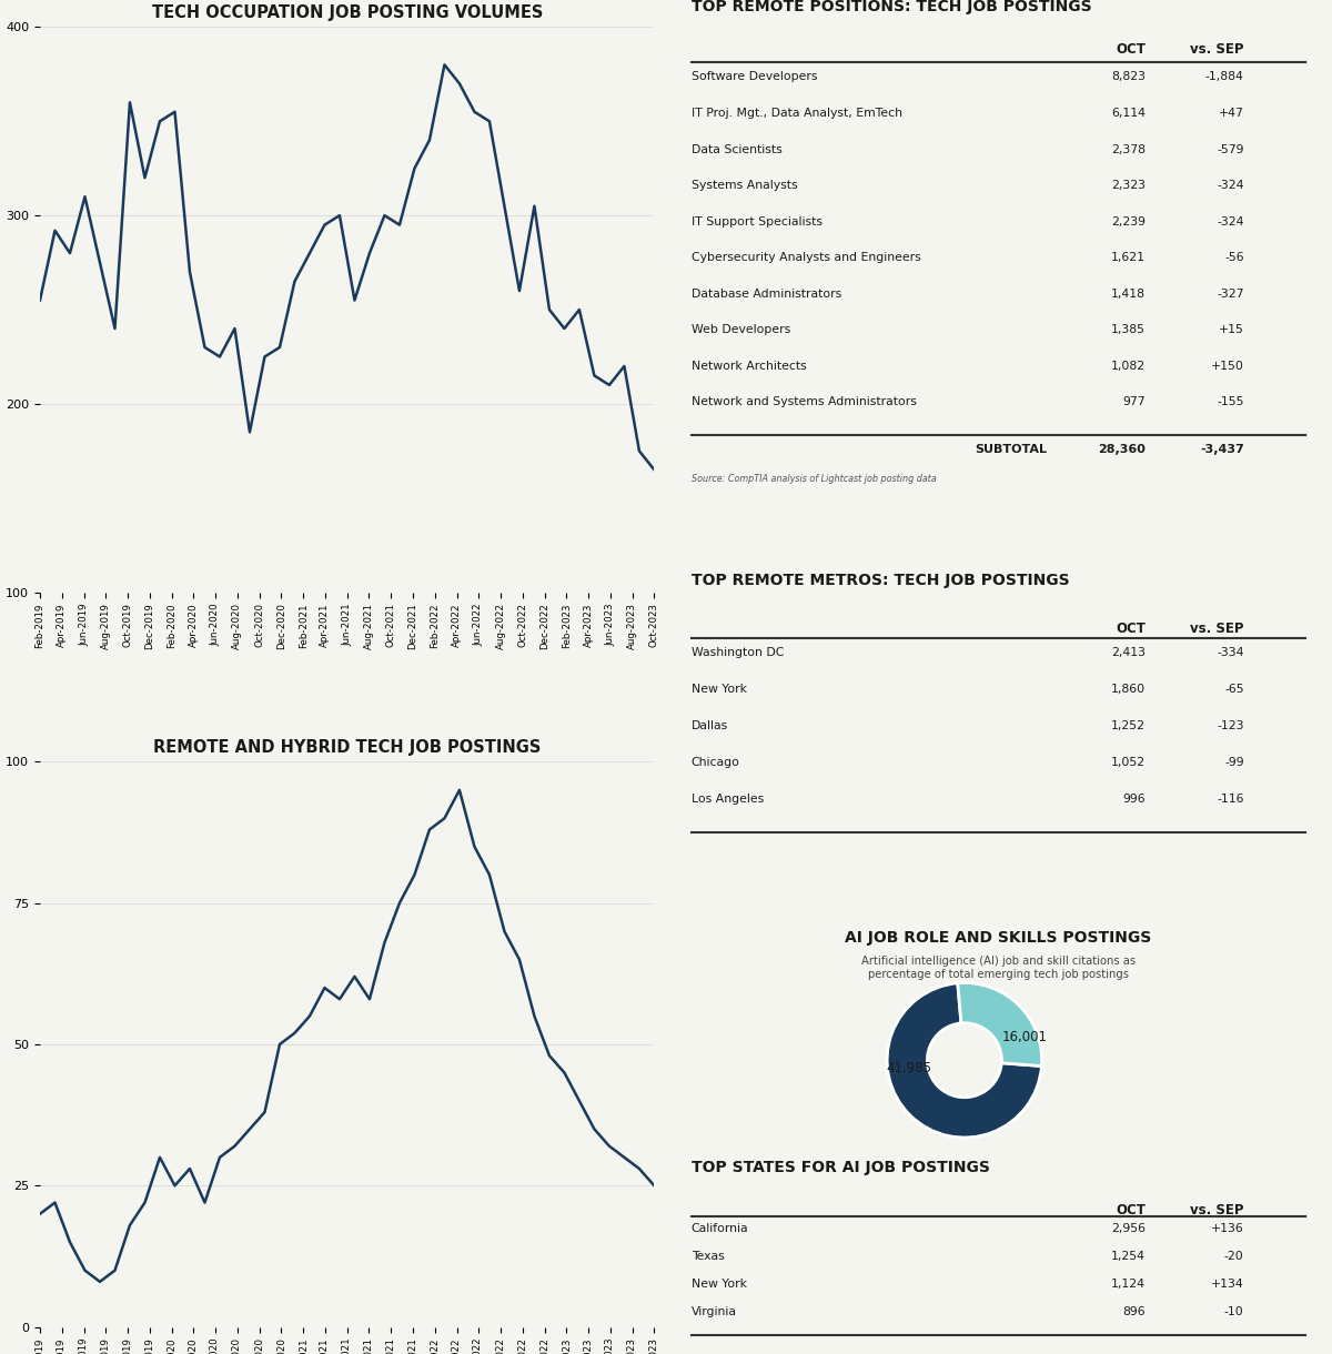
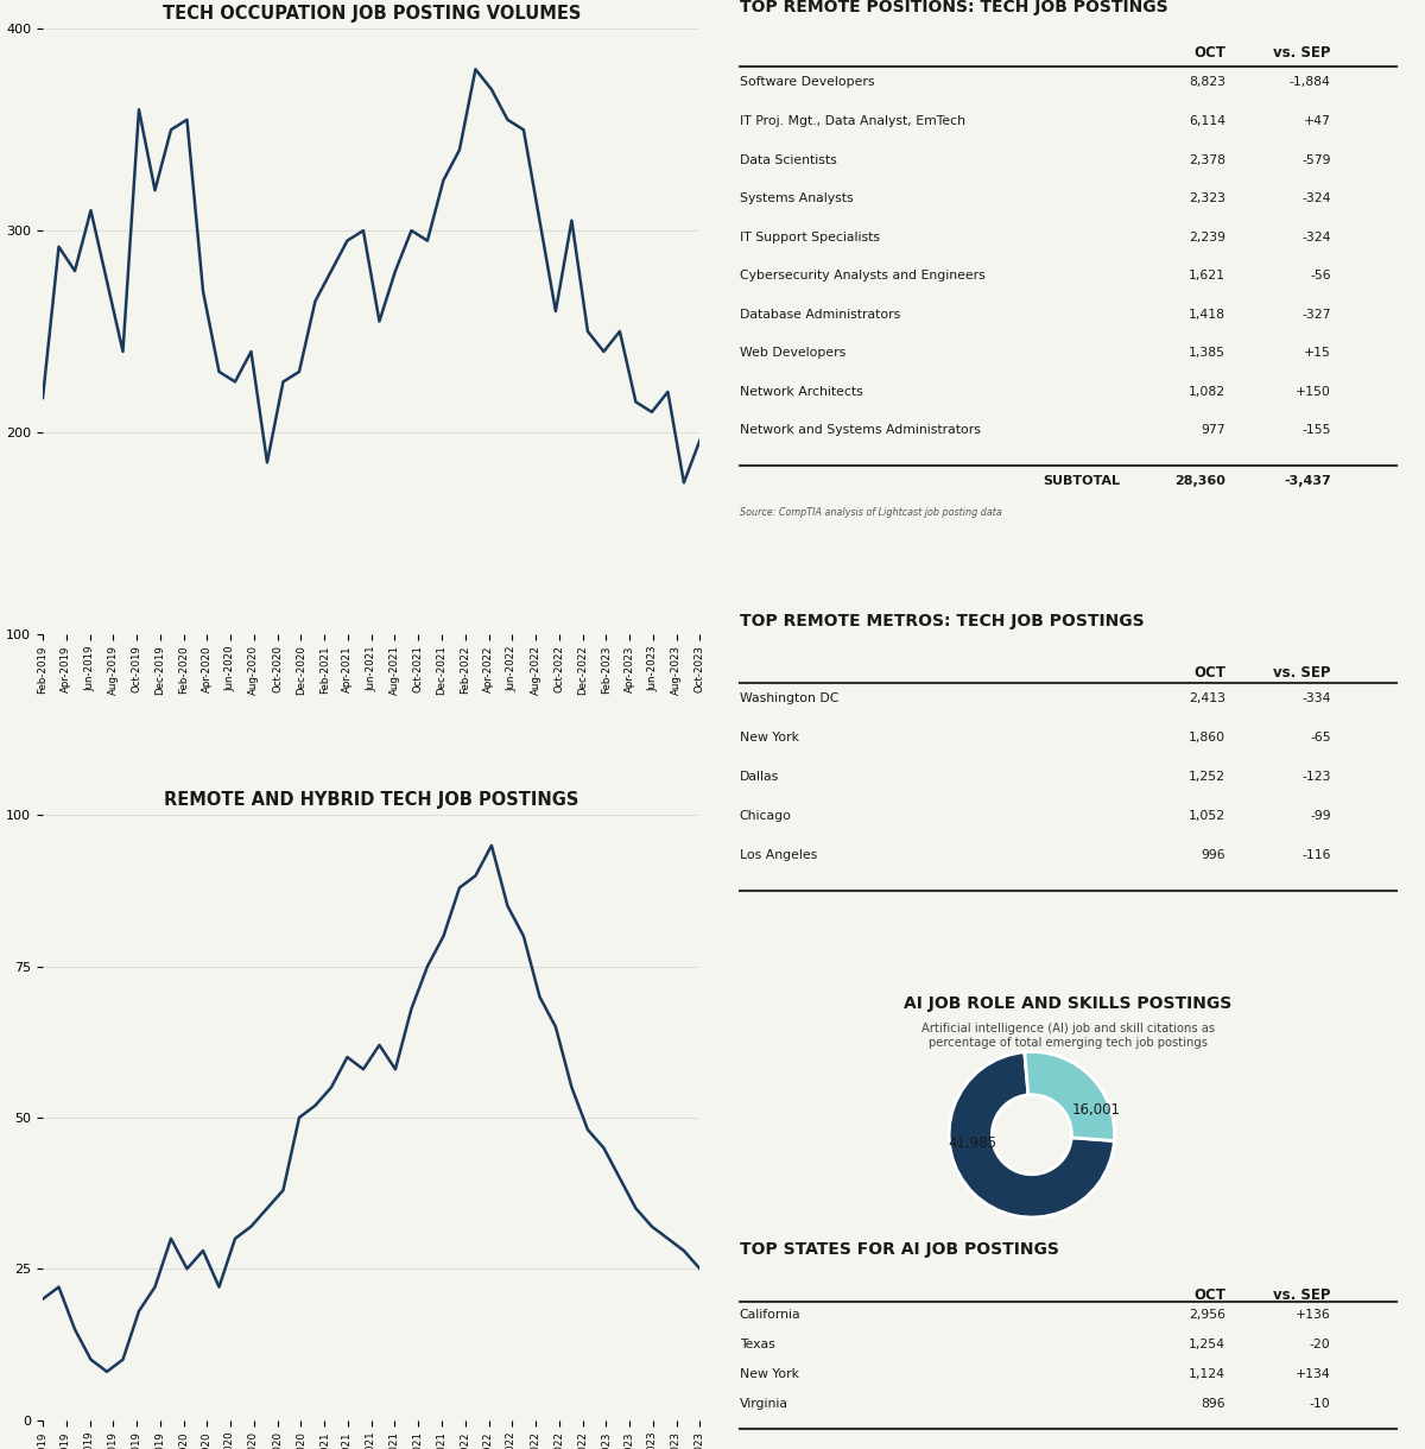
TECH OCCUPATION JOB POSTING VOLUMES/Feb-2019: 255 -> 217
TECH OCCUPATION JOB POSTING VOLUMES/Oct-2023: 165 -> 196
